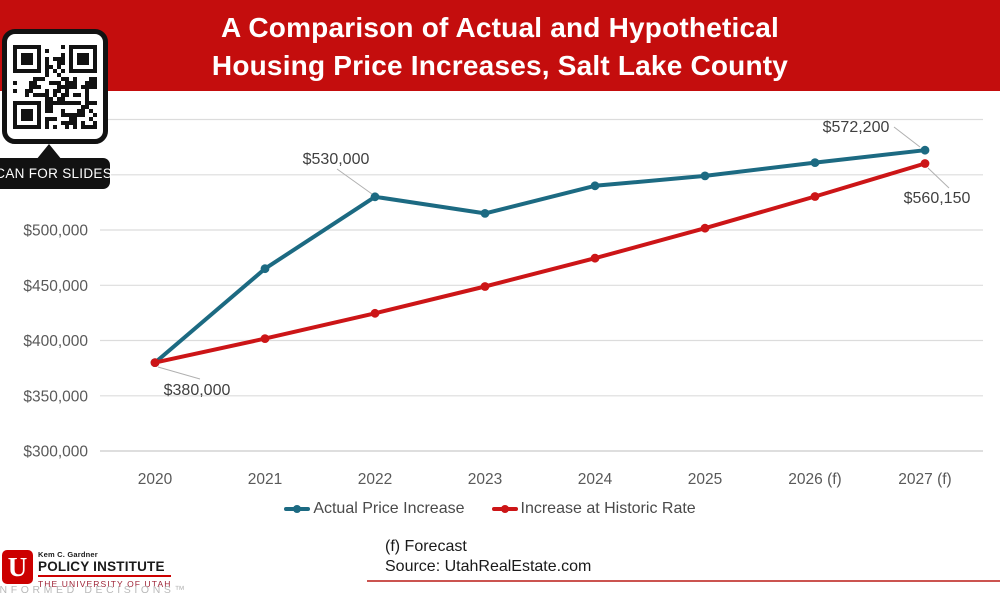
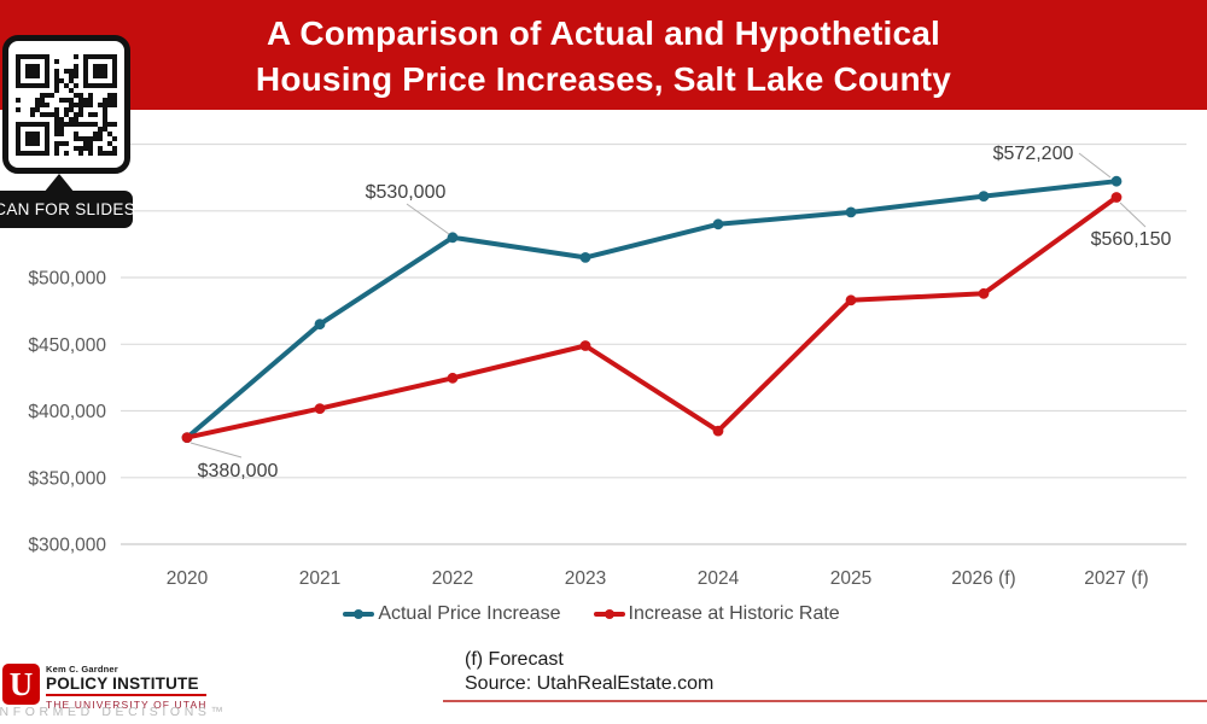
Increase at Historic Rate/2024: $474000 -> $385000
Increase at Historic Rate/2025: $502000 -> $483000
Increase at Historic Rate/2026 (f): $530000 -> $488000
